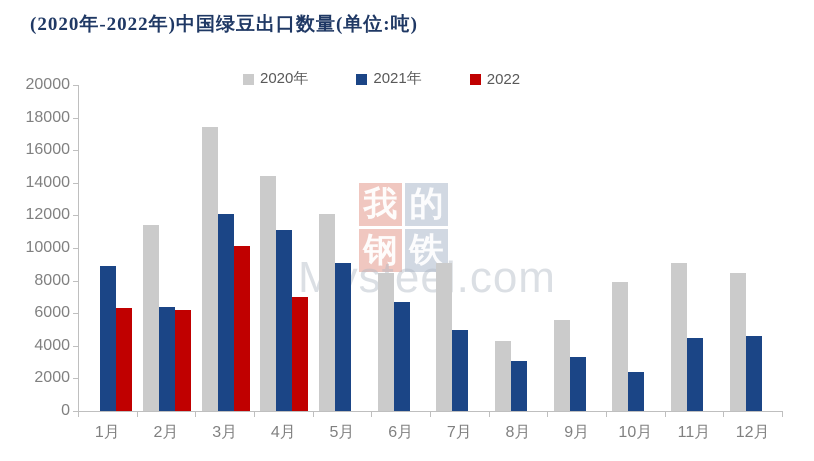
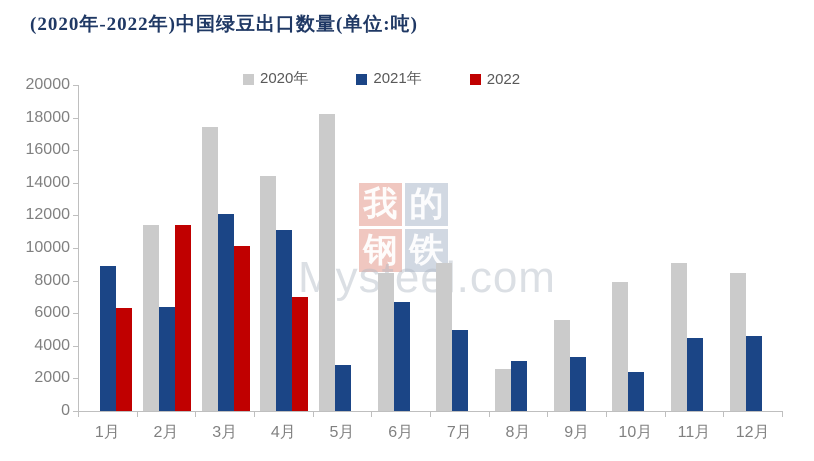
2022/2月: 6200 -> 11400
2020年/5月: 12100 -> 18200
2021年/5月: 9100 -> 2800
2020年/8月: 4300 -> 2600
